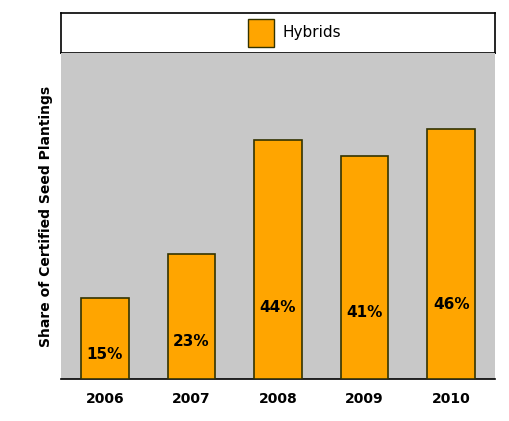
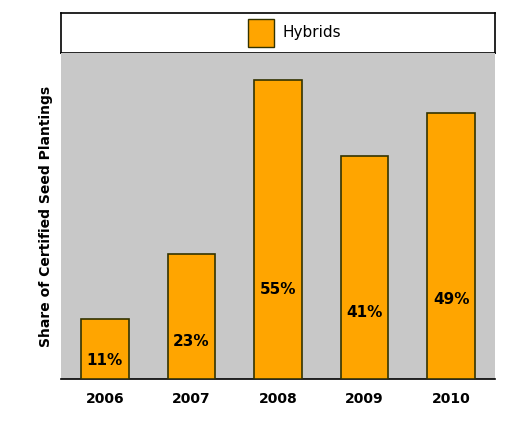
2006: 15% -> 11%
2008: 44% -> 55%
2010: 46% -> 49%
